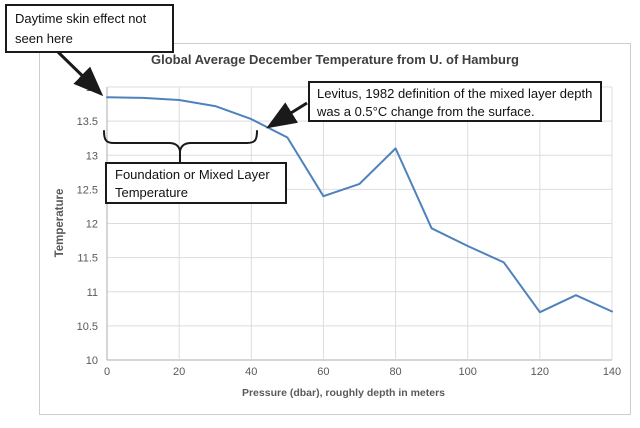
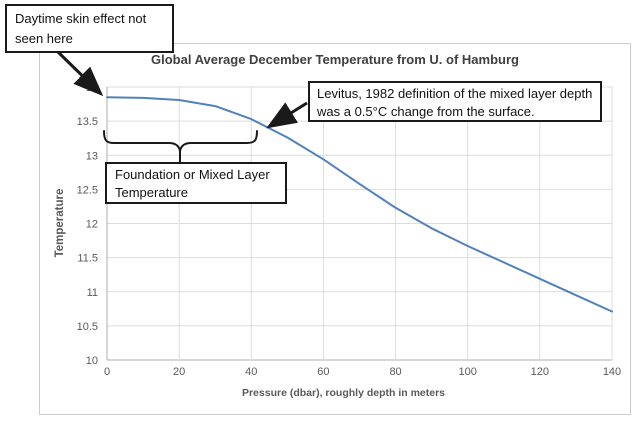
60: 12.4 -> 12.9
80: 13.1 -> 12.2
120: 10.7 -> 11.2
